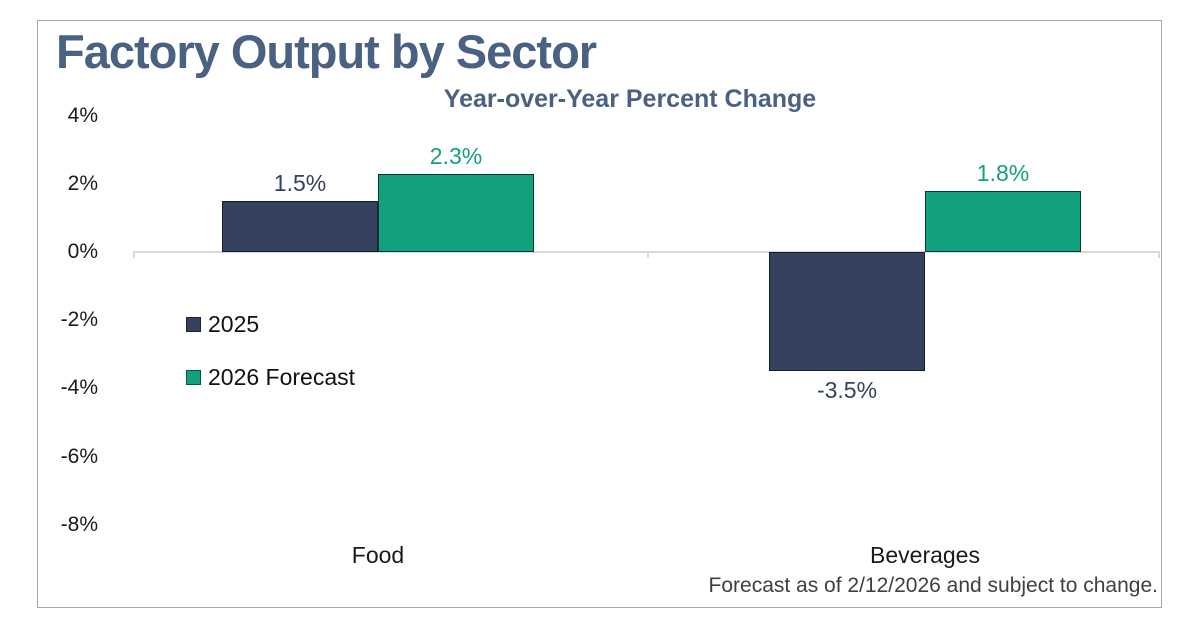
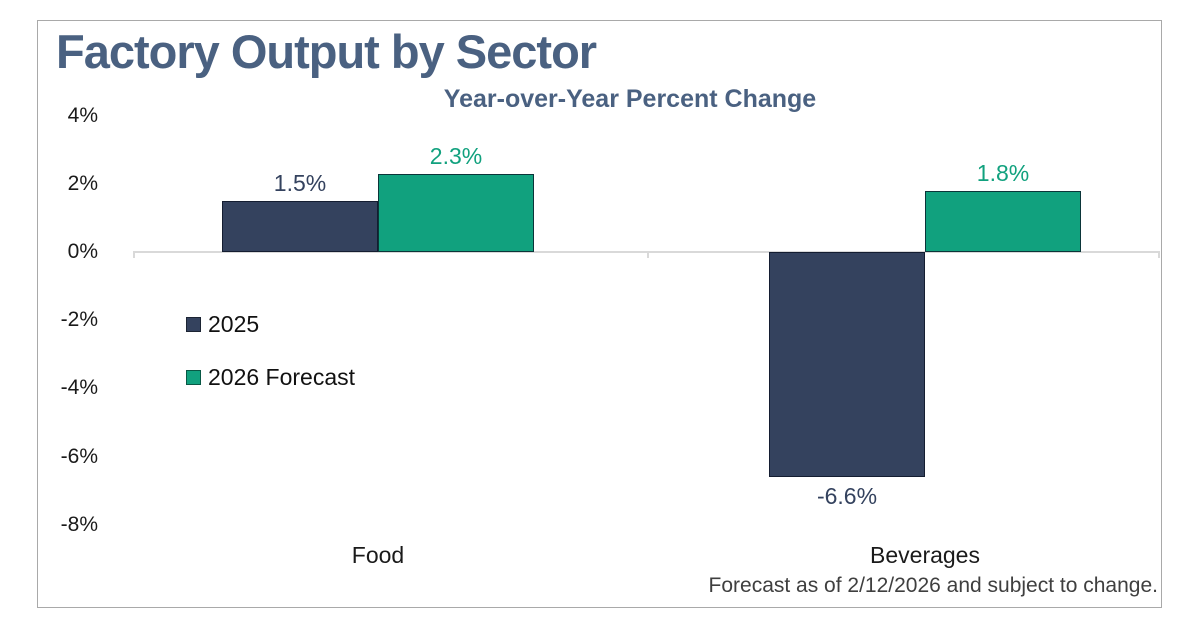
2025/Beverages: -3.5% -> -6.6%
